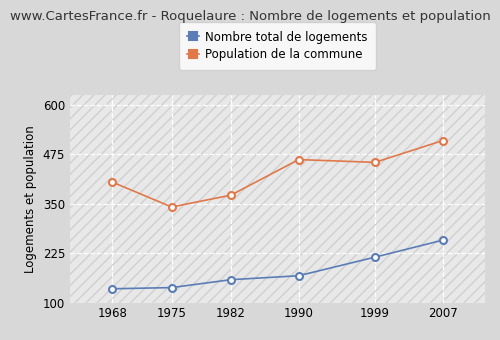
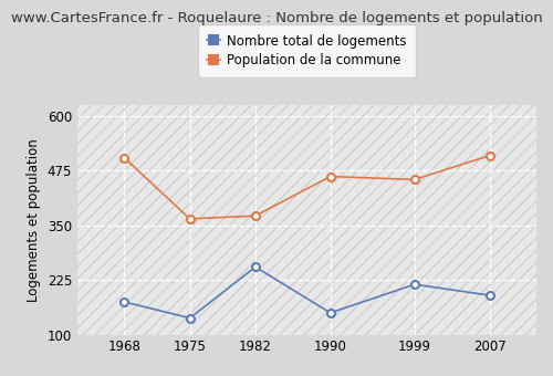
Nombre total de logements/1968: 135 -> 175
Population de la commune/1968: 405 -> 505
Population de la commune/1975: 342 -> 365
Nombre total de logements/1982: 158 -> 255
Nombre total de logements/1990: 168 -> 150
Nombre total de logements/2007: 258 -> 190
